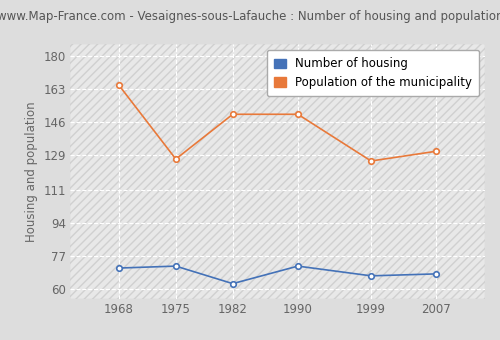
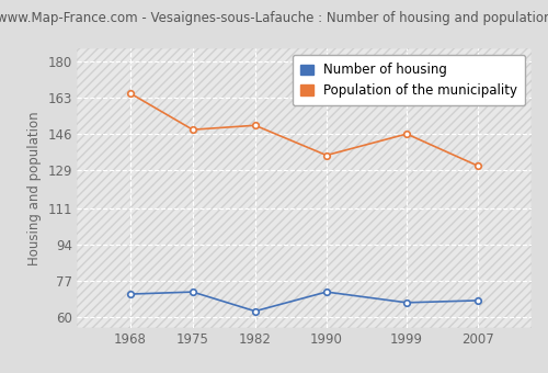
Population of the municipality/1975: 127 -> 148
Population of the municipality/1990: 150 -> 136
Population of the municipality/1999: 126 -> 146
